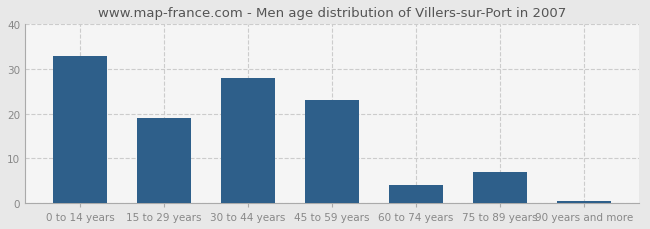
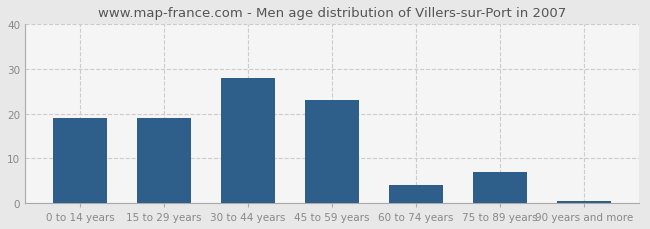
0 to 14 years: 33.0 -> 19.0
